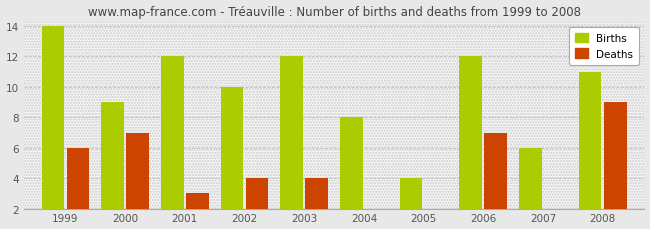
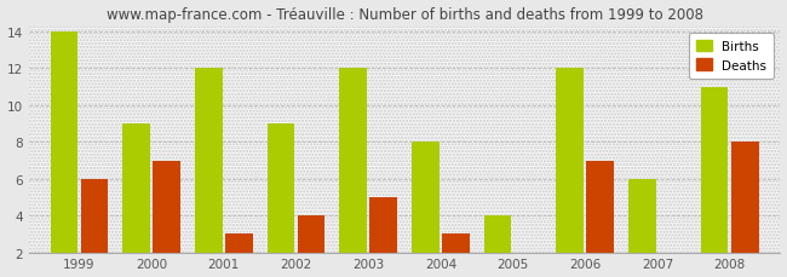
Births/2002: 10 -> 9
Deaths/2003: 4 -> 5
Deaths/2004: 2 -> 3
Deaths/2008: 9 -> 8
